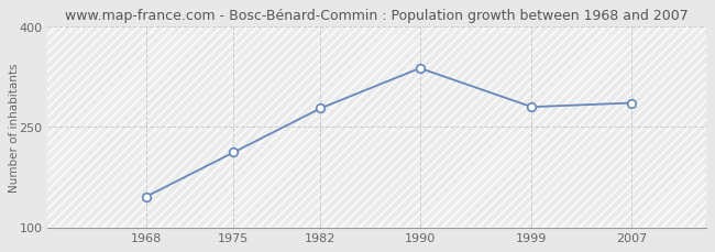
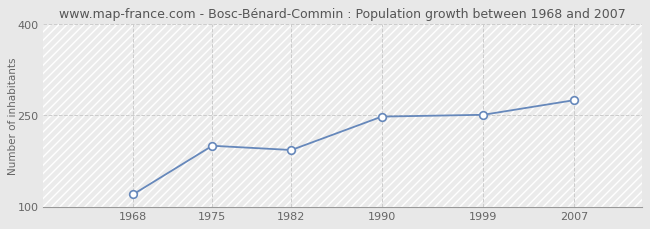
1968: 146 -> 120
1975: 212 -> 200
1982: 278 -> 193
1990: 338 -> 248
1999: 280 -> 251
2007: 286 -> 275
